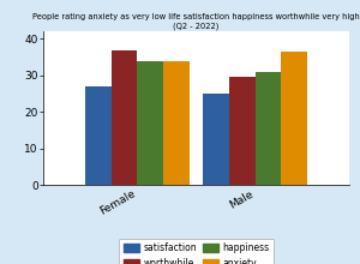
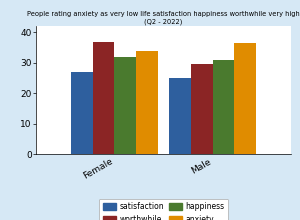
happiness/Female: 34 -> 32
